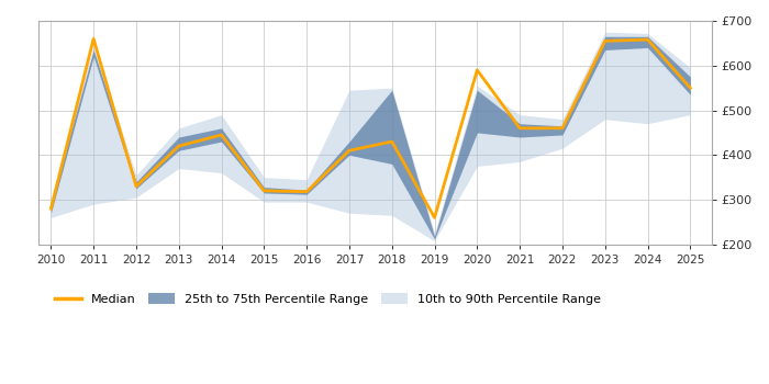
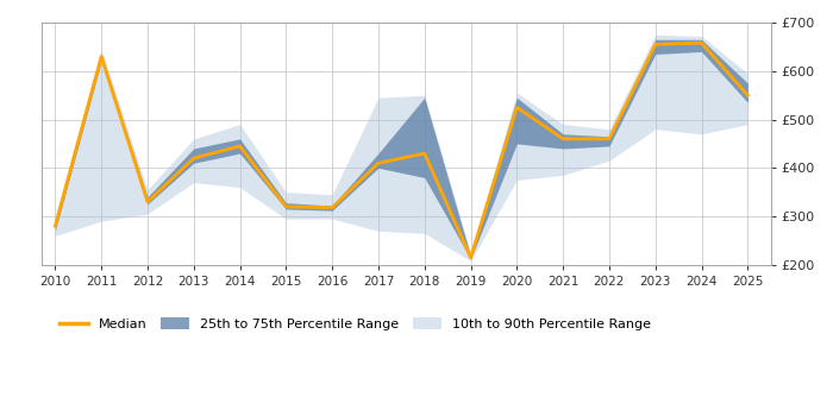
Median/2011: £660 -> £630
Median/2019: £260 -> £215
Median/2020: £590 -> £525
